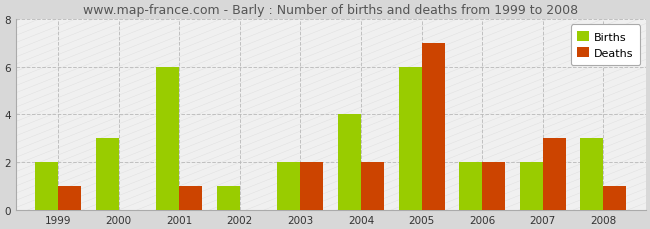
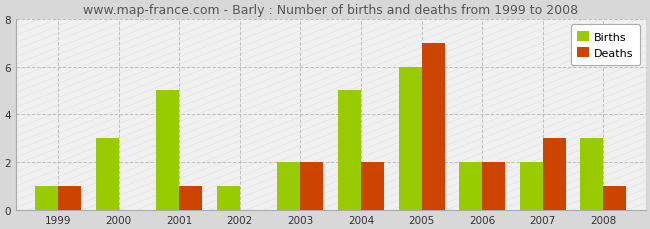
Births/1999: 2 -> 1
Births/2001: 6 -> 5
Births/2004: 4 -> 5
